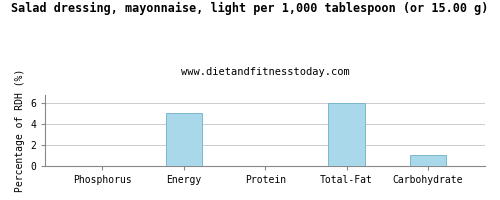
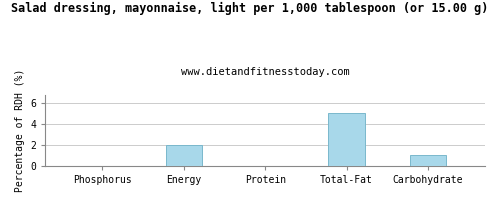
Energy: 5 -> 2
Total-Fat: 6 -> 5
